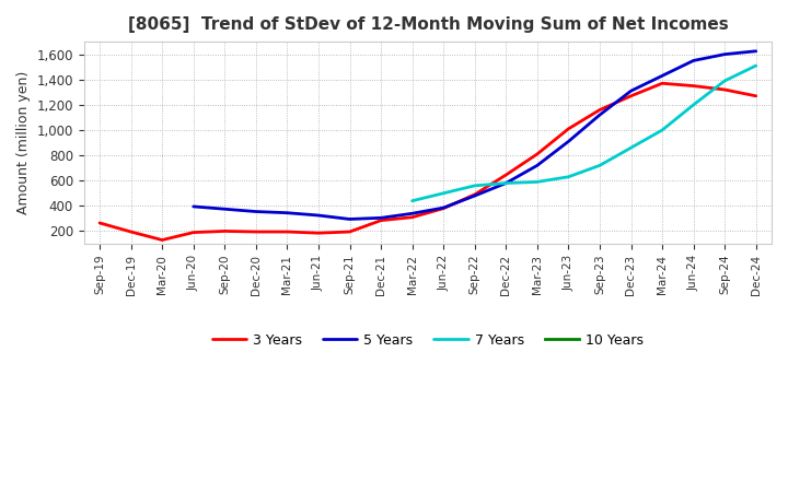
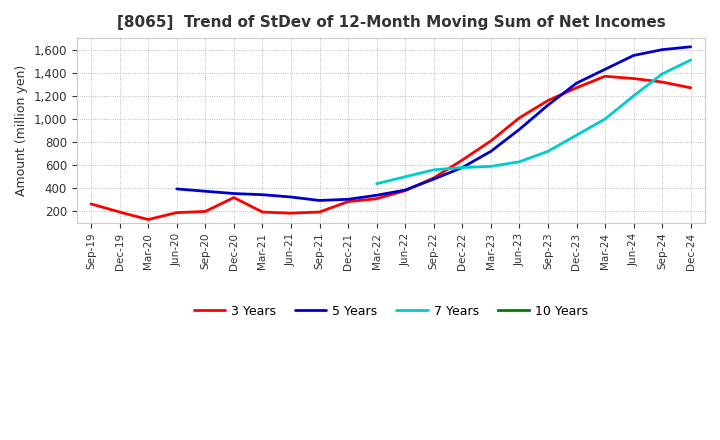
3 Years/Dec-20: 200 -> 320
